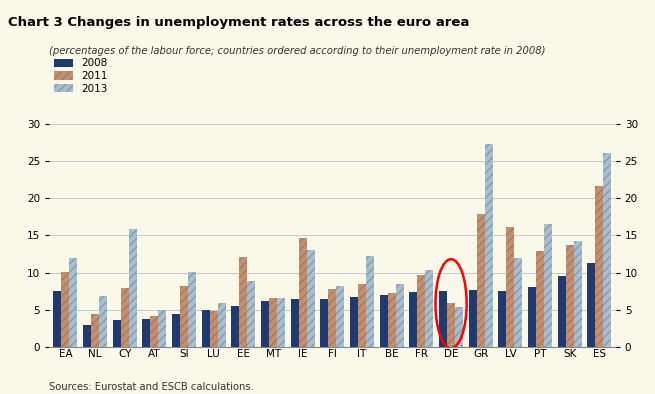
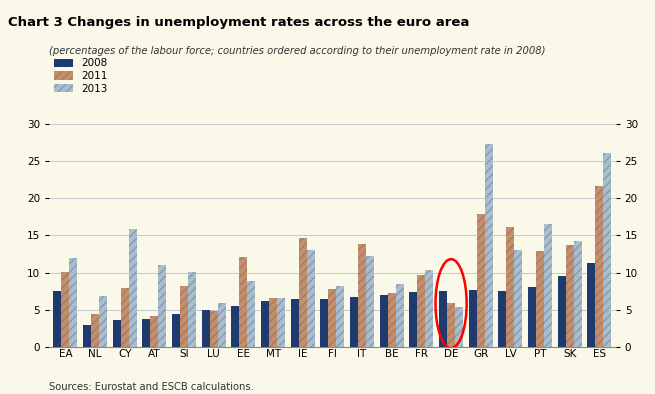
2013/AT: 4.9 -> 11.0
2011/IT: 8.4 -> 13.8
2013/LV: 11.9 -> 13.0
